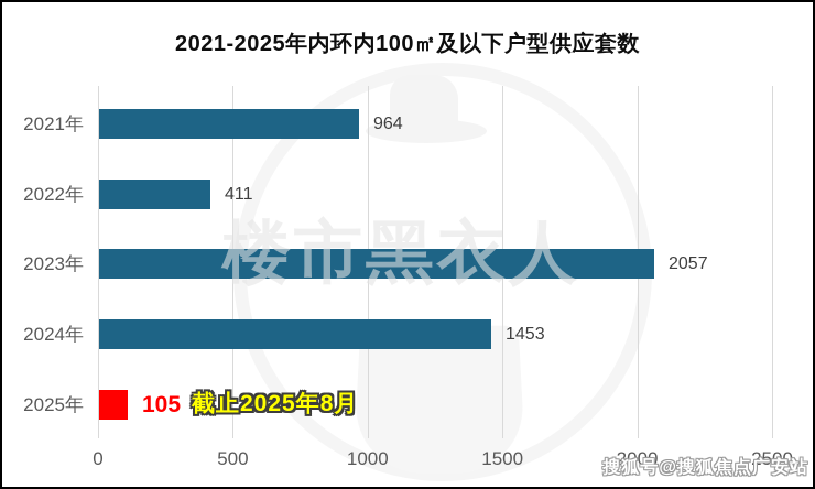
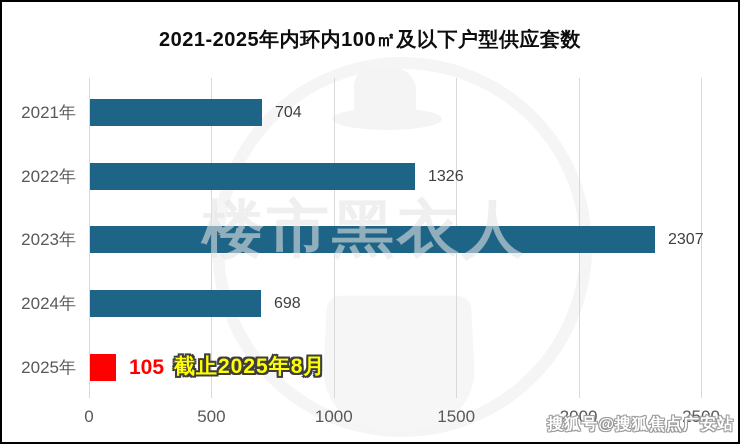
2021年: 964 -> 704
2022年: 411 -> 1326
2023年: 2057 -> 2307
2024年: 1453 -> 698
